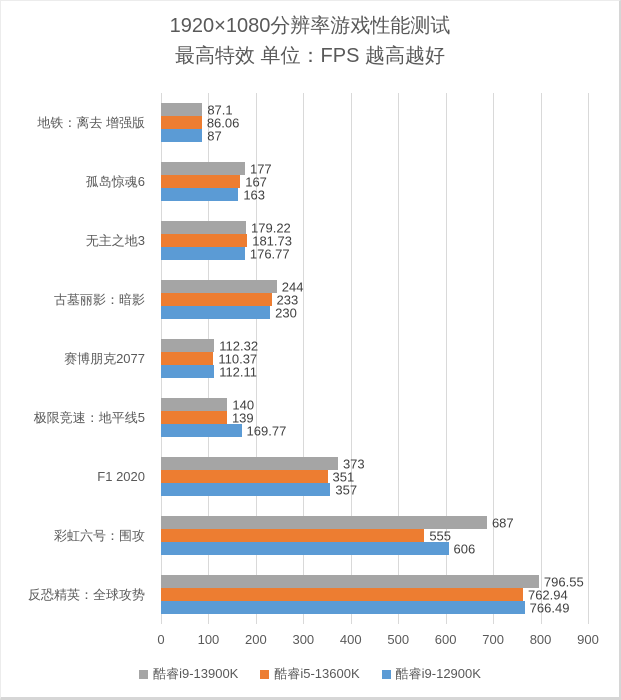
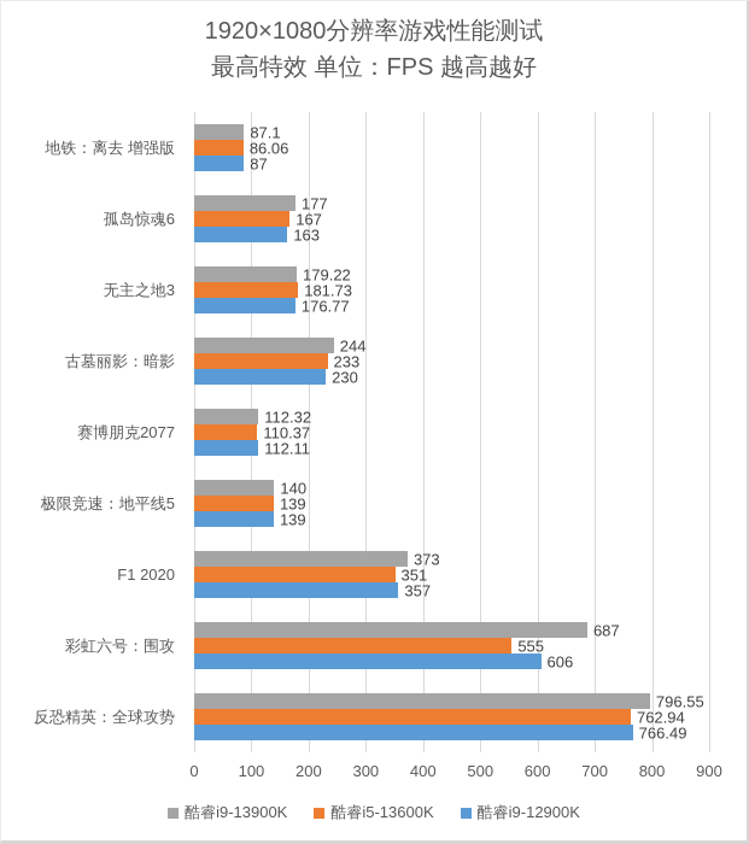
酷睿i9-12900K/极限竞速：地平线5: 169.77 -> 139
